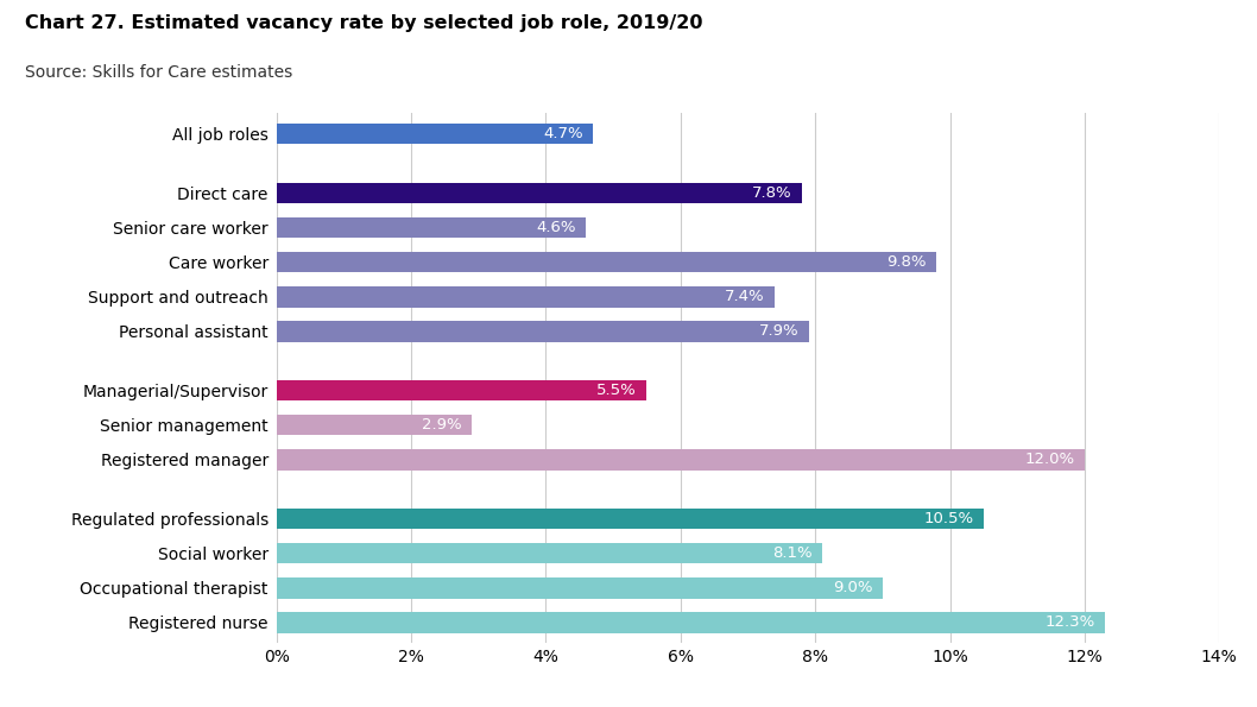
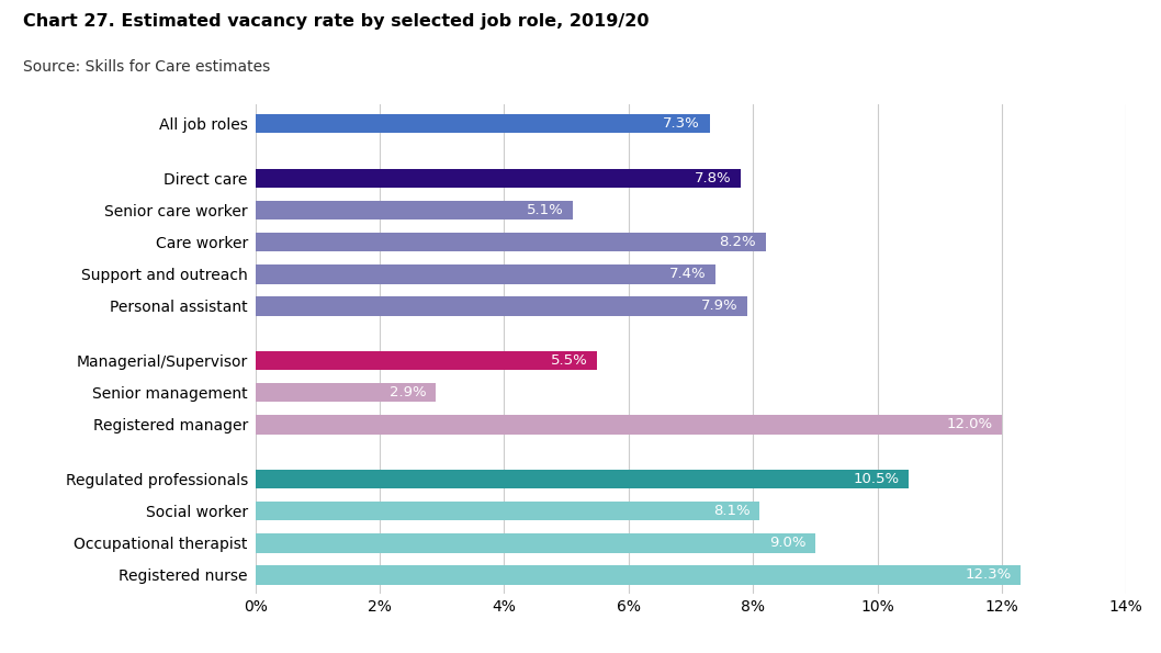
All job roles: 4.7% -> 7.3%
Senior care worker: 4.6% -> 5.1%
Care worker: 9.8% -> 8.2%
